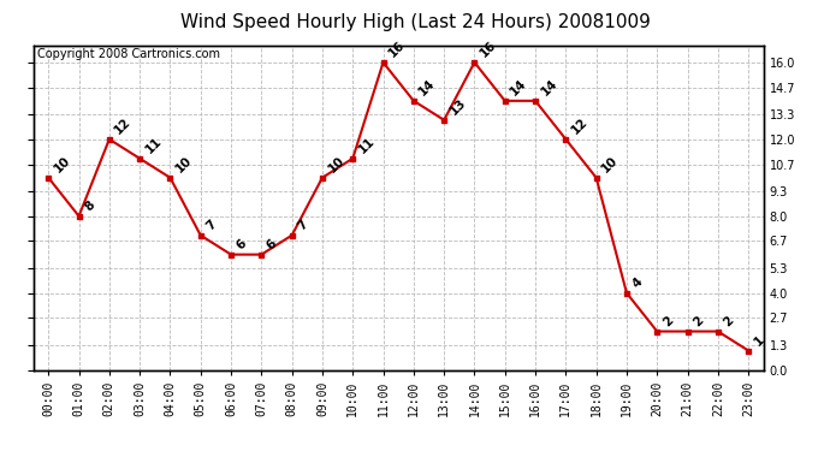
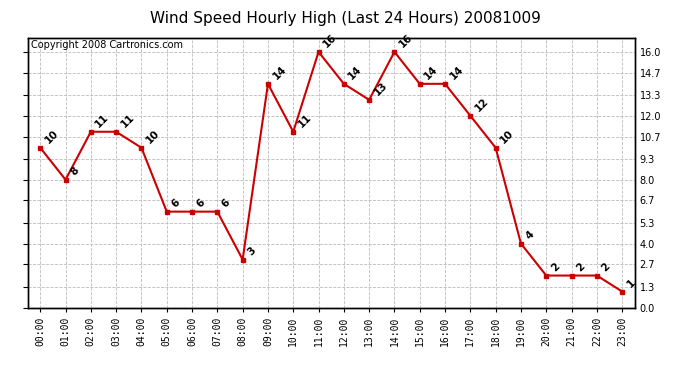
02:00: 12 -> 11
05:00: 7 -> 6
08:00: 7 -> 3
09:00: 10 -> 14
